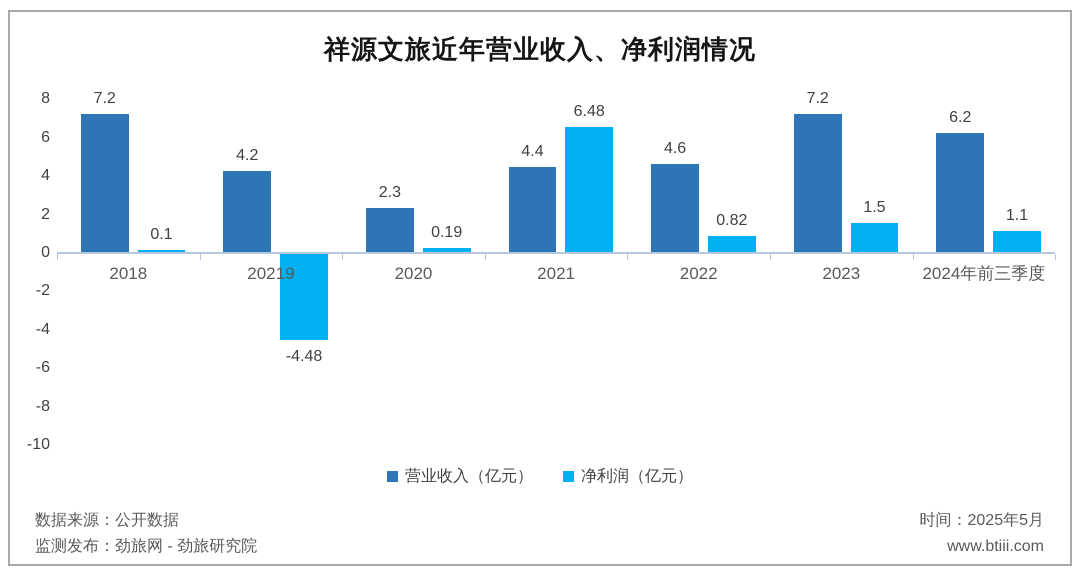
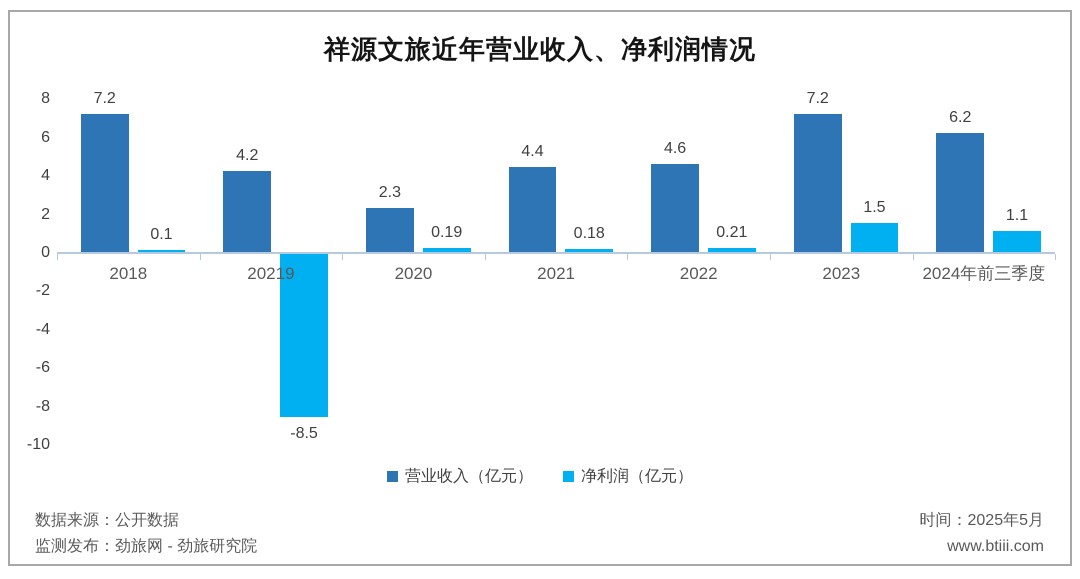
净利润（亿元）/20219: -4.48 -> -8.5
净利润（亿元）/2021: 6.48 -> 0.18
净利润（亿元）/2022: 0.82 -> 0.21
